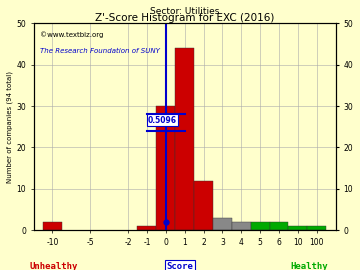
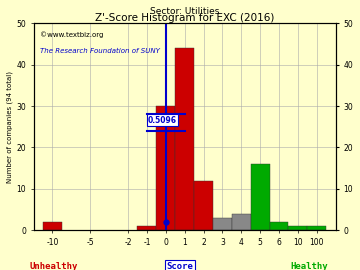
4: 2 -> 4
5: 2 -> 16
